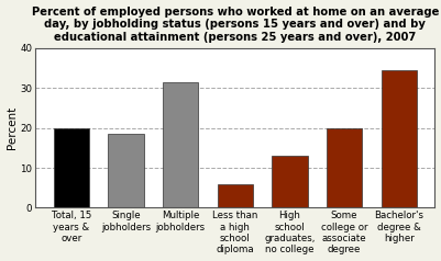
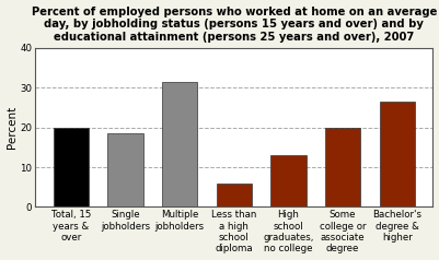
Bachelor's degree & higher: 34.5 -> 26.5
